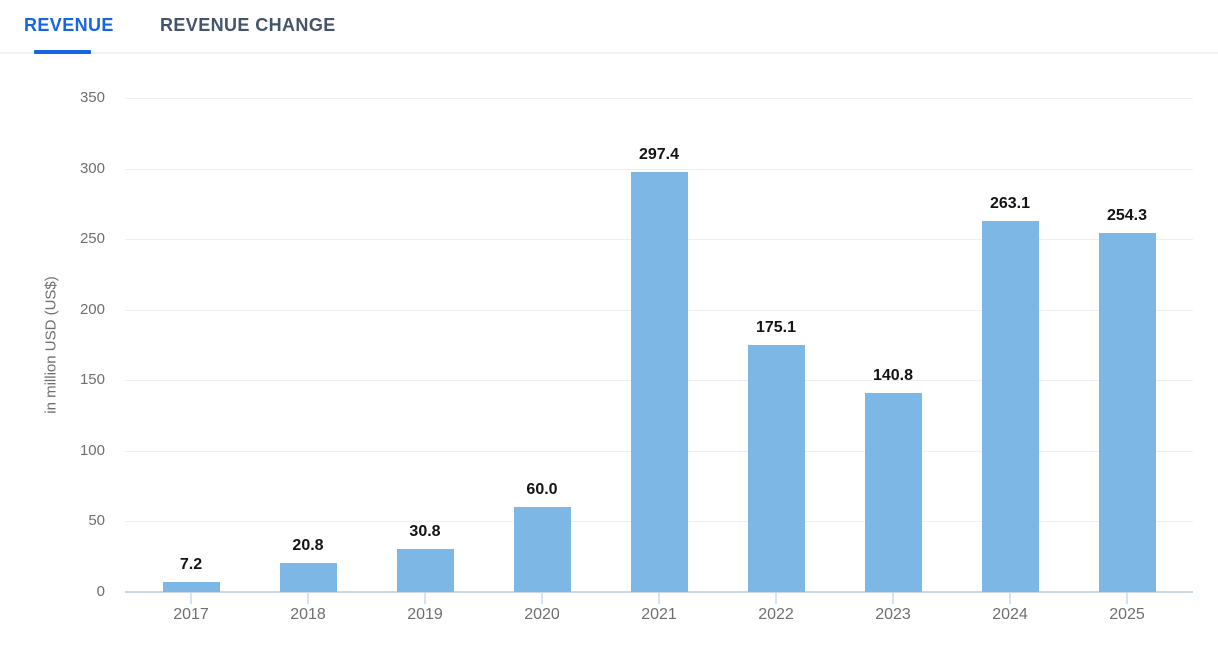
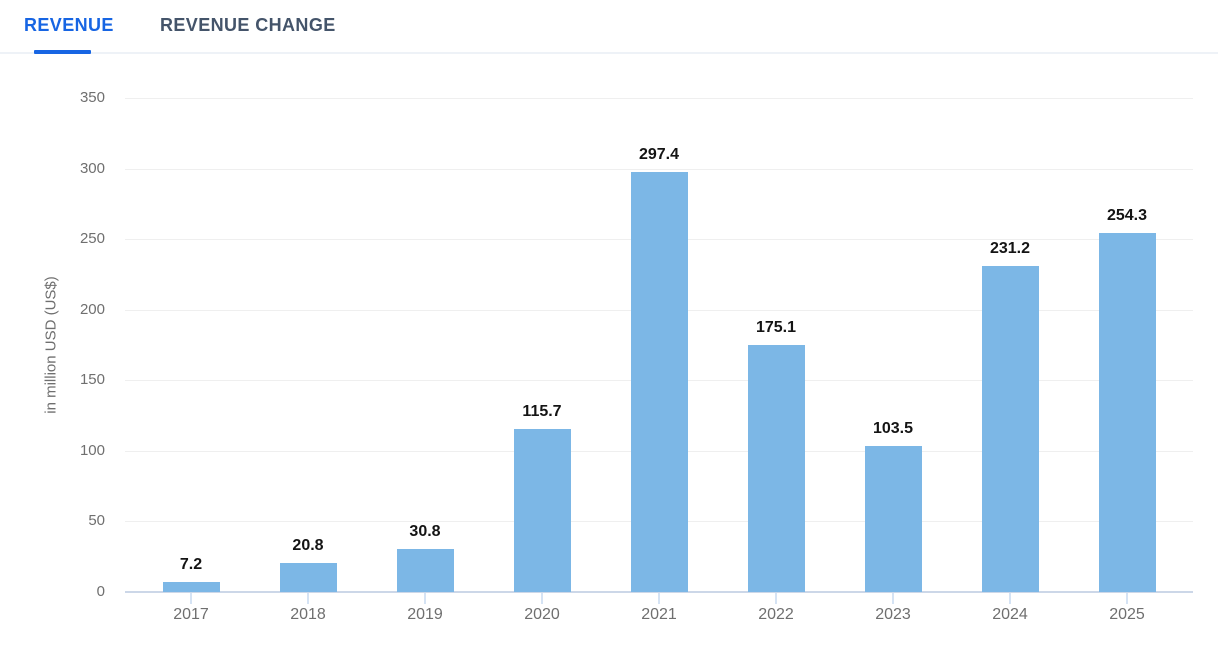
2020: 60.0 -> 115.7
2023: 140.8 -> 103.5
2024: 263.1 -> 231.2
